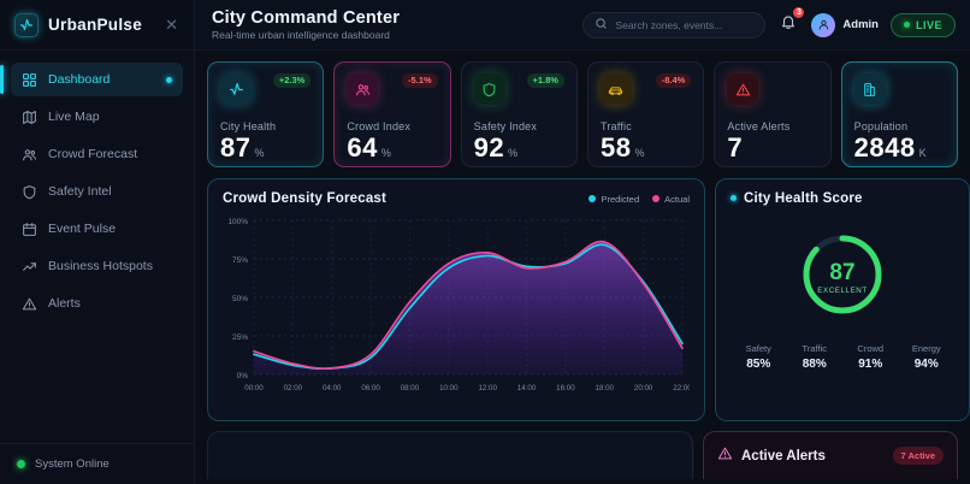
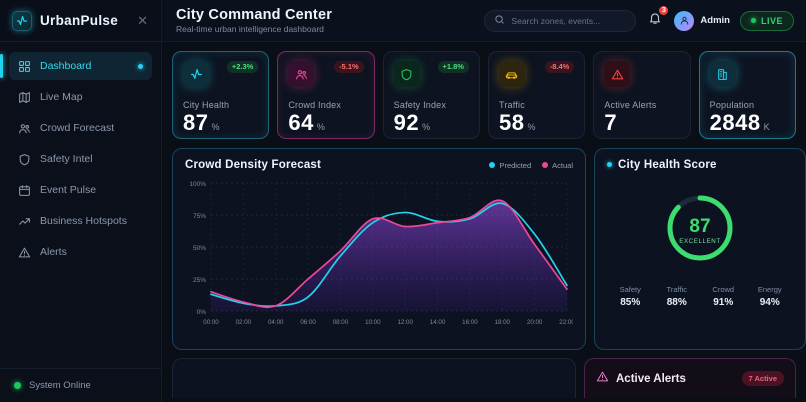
Actual/06:00: 13% -> 25%
Actual/12:00: 79% -> 66%
Actual/20:00: 59% -> 52%
